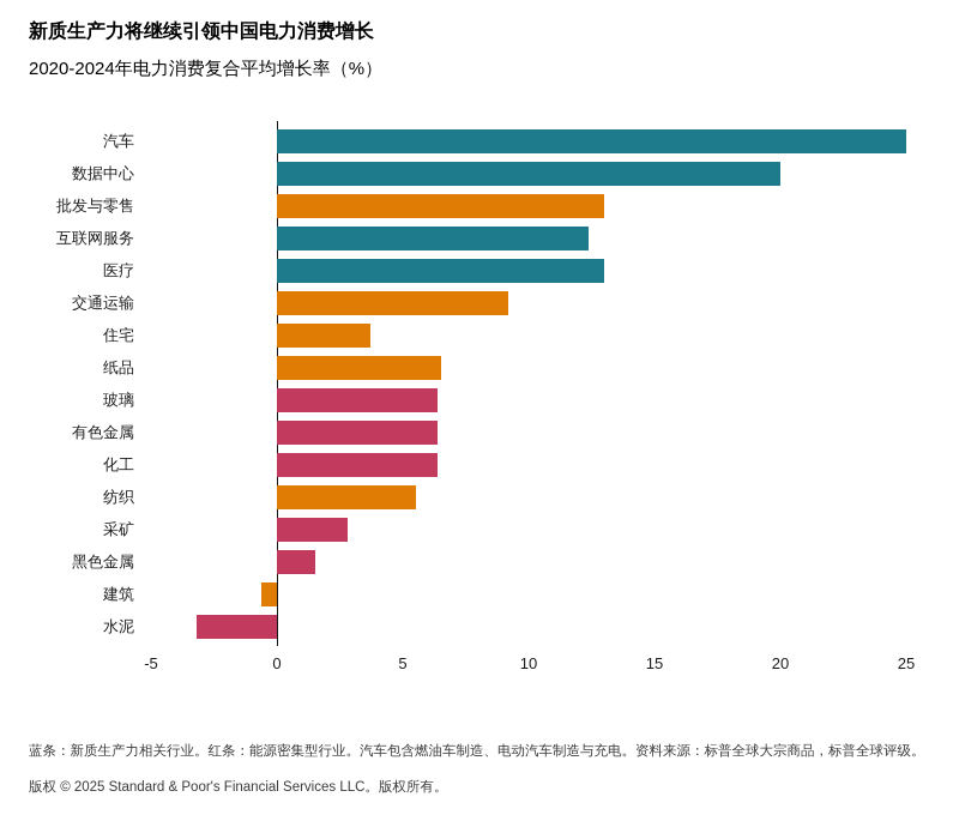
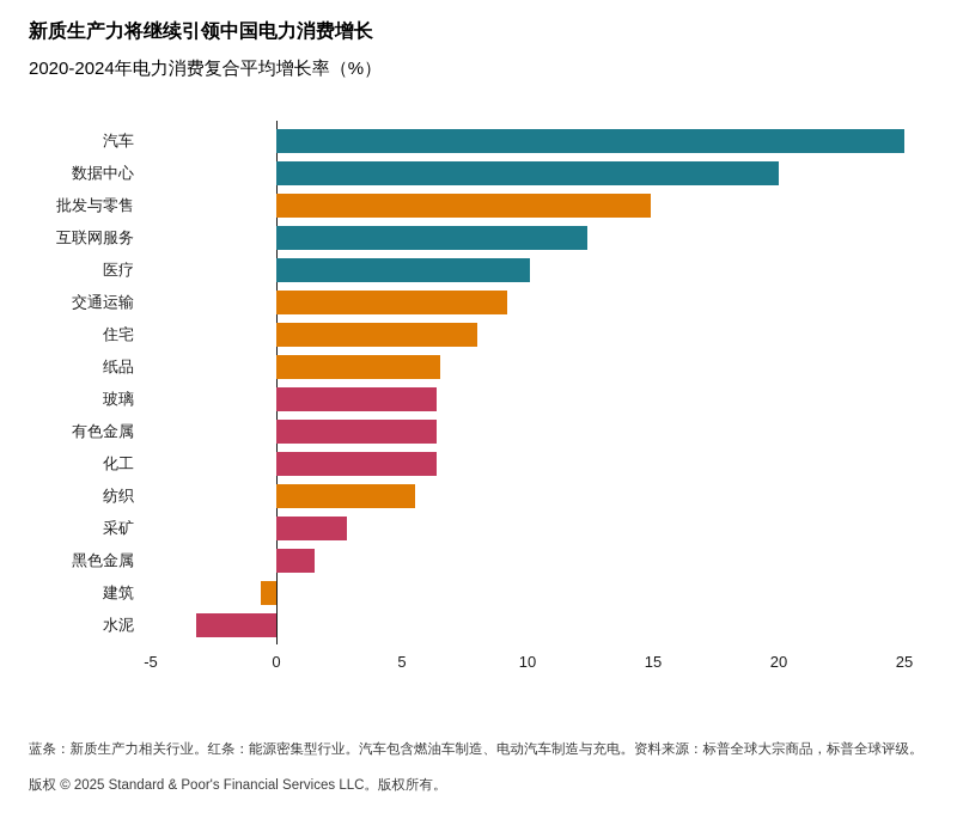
批发与零售: 13.0 -> 14.9
医疗: 13.0 -> 10.1
住宅: 3.7 -> 8.0
